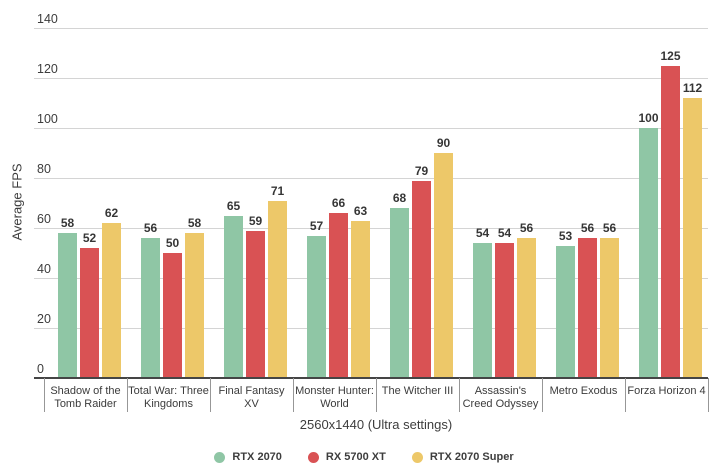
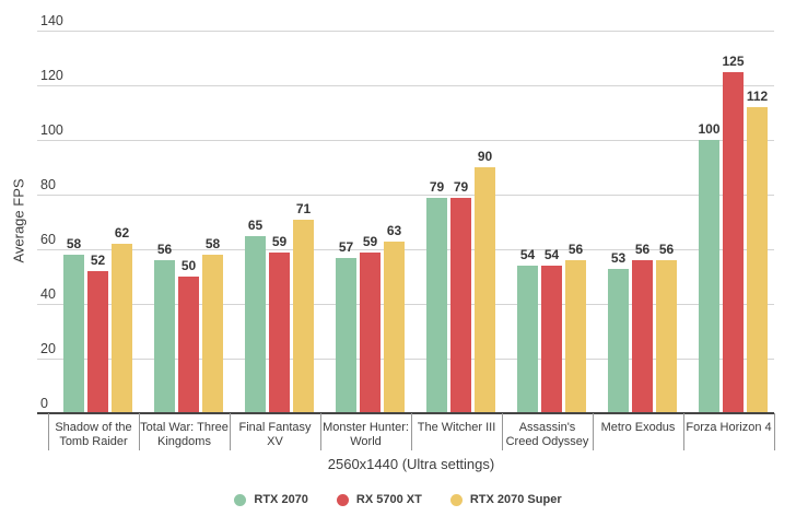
RX 5700 XT/Monster Hunter: World: 66 -> 59
RTX 2070/The Witcher III: 68 -> 79
